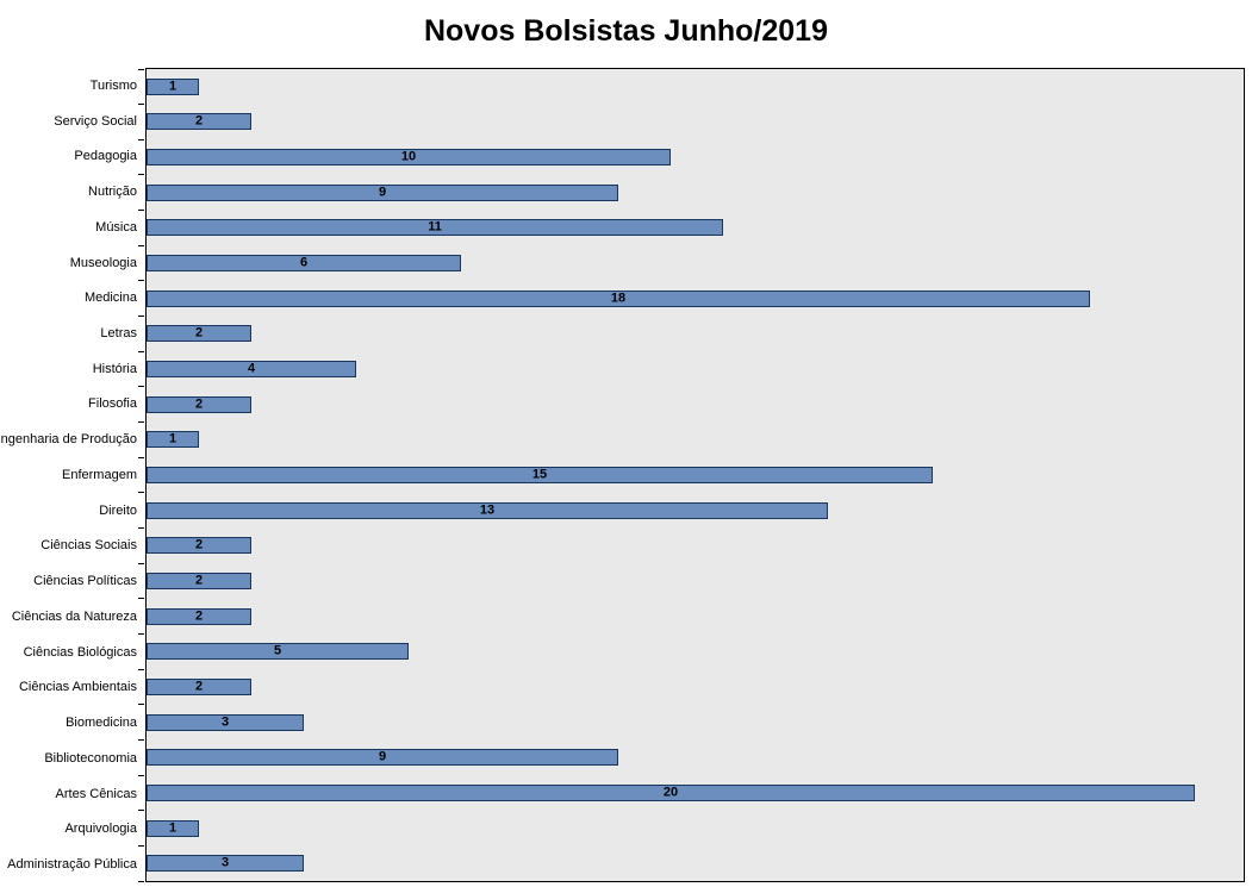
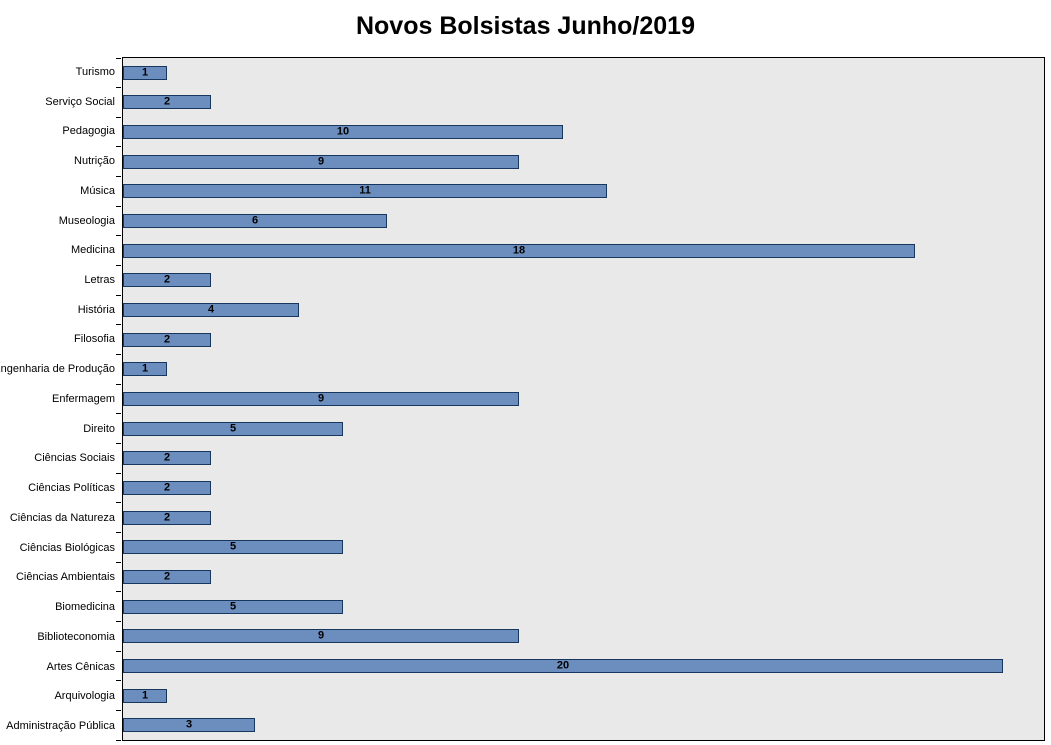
Enfermagem: 15 -> 9
Direito: 13 -> 5
Biomedicina: 3 -> 5
